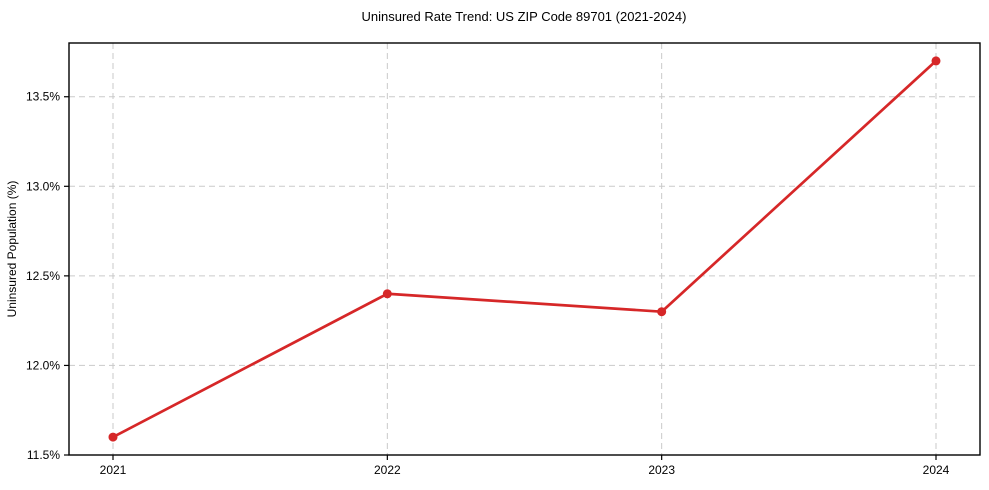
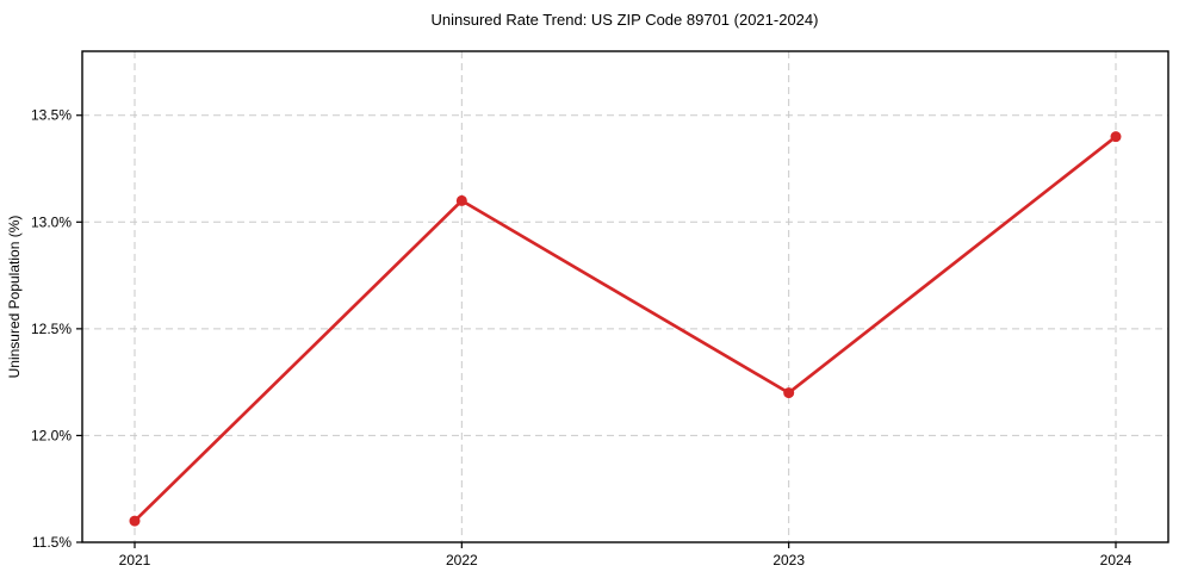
2022: 12.4% -> 13.1%
2023: 12.3% -> 12.2%
2024: 13.7% -> 13.4%
